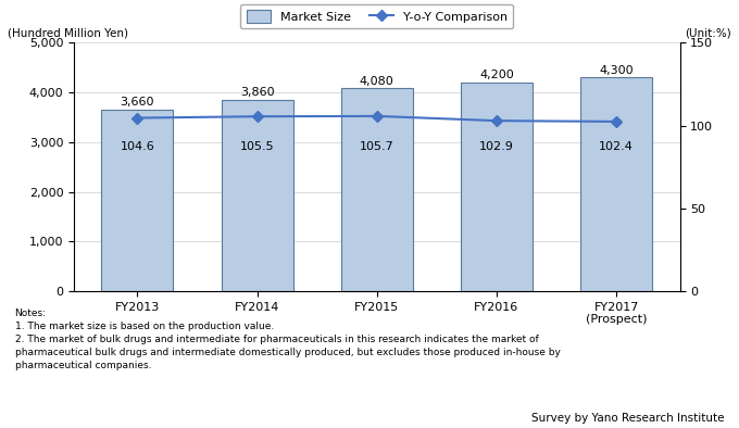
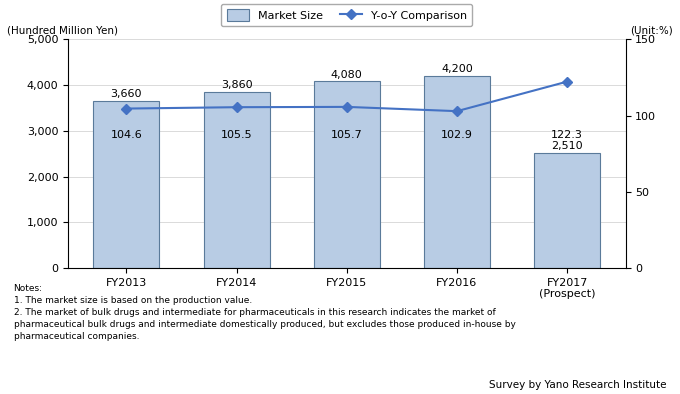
Market Size/FY2017 (Prospect): 4,300 -> 2,510
Y-o-Y Comparison/FY2017 (Prospect): 102.4 -> 122.3
